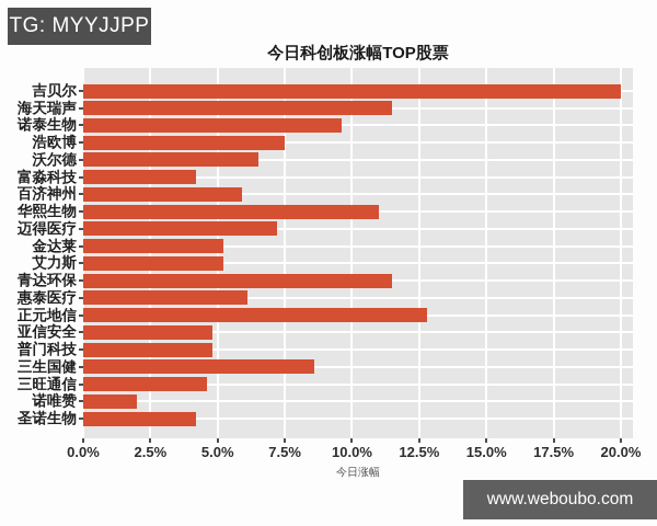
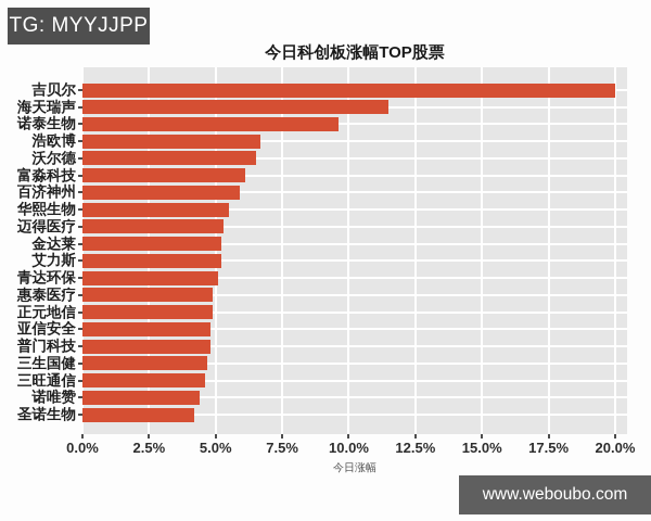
浩欧博: 7.5% -> 6.7%
富淼科技: 4.2% -> 6.1%
华熙生物: 11.0% -> 5.5%
迈得医疗: 7.2% -> 5.3%
青达环保: 11.5% -> 5.1%
惠泰医疗: 6.1% -> 4.9%
正元地信: 12.8% -> 4.9%
三生国健: 8.6% -> 4.7%
诺唯赞: 2.0% -> 4.4%
